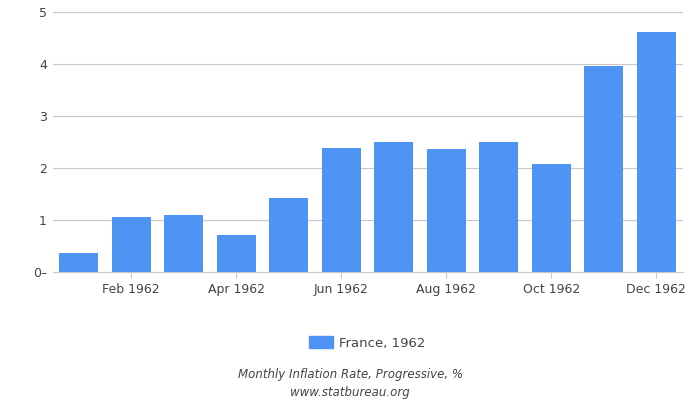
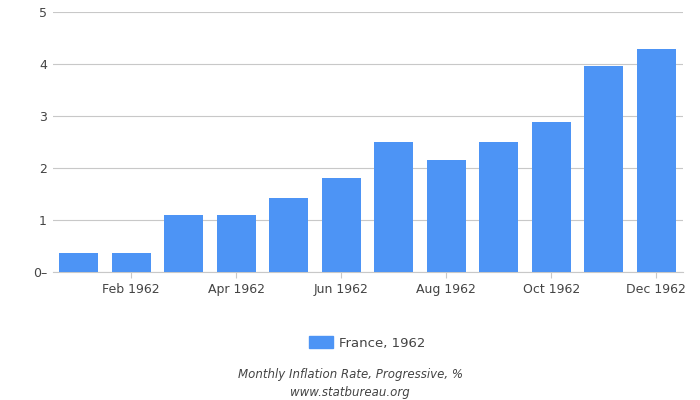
Feb 1962: 1.06 -> 0.37
Apr 1962: 0.72 -> 1.10
Jun 1962: 2.38 -> 1.80
Aug 1962: 2.36 -> 2.15
Oct 1962: 2.08 -> 2.88
Dec 1962: 4.62 -> 4.28
